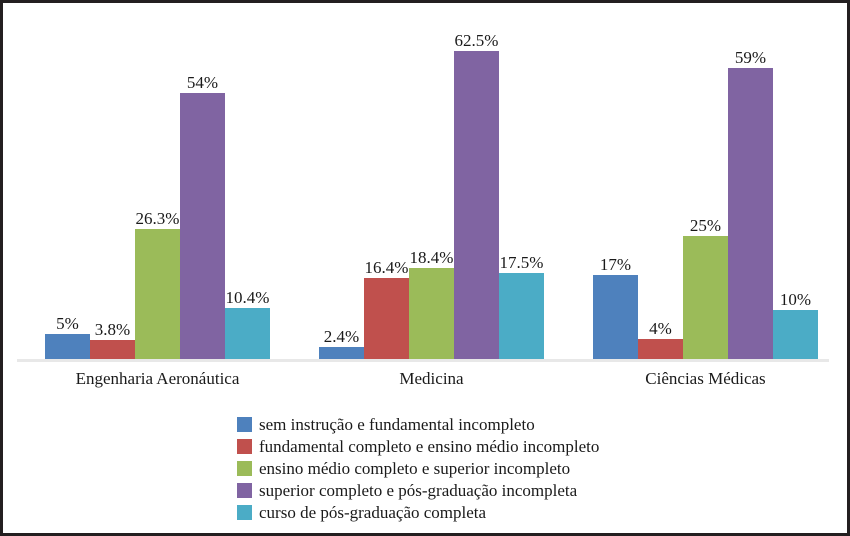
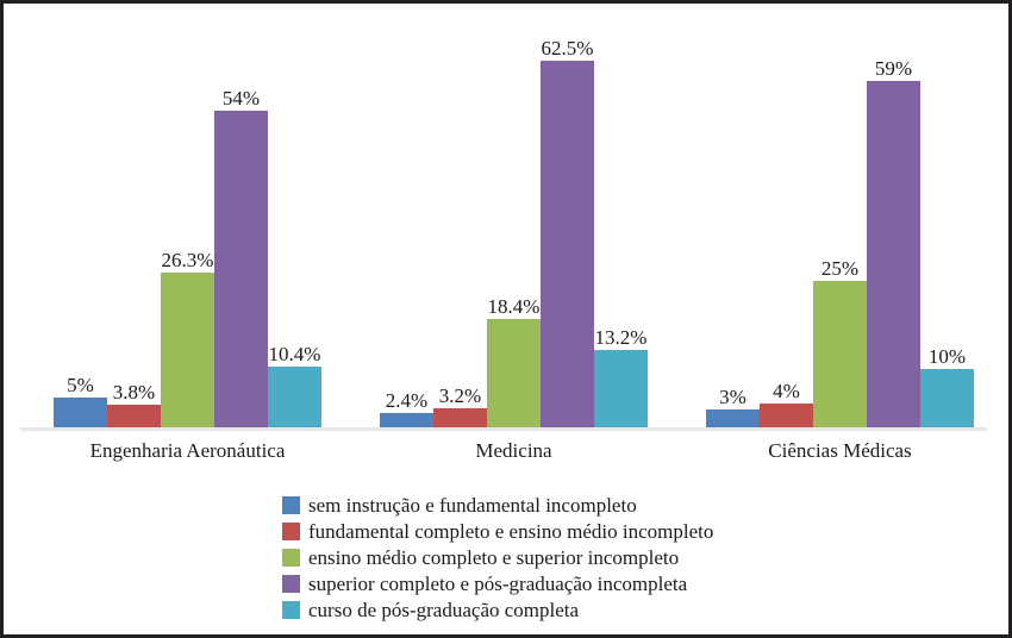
fundamental completo e ensino médio incompleto/Medicina: 16.4% -> 3.2%
curso de pós-graduação completa/Medicina: 17.5% -> 13.2%
sem instrução e fundamental incompleto/Ciências Médicas: 17% -> 3%
